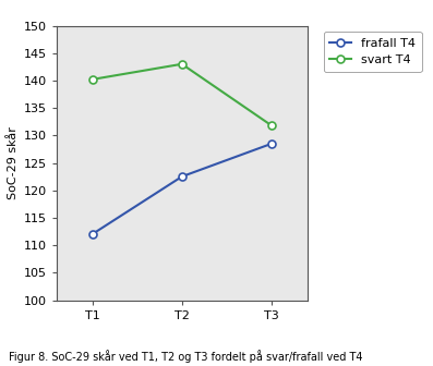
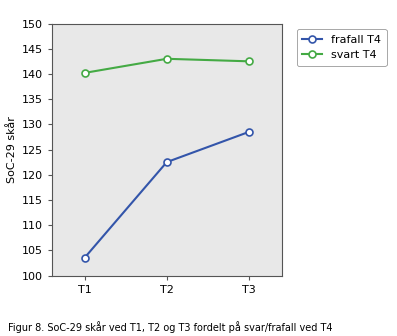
frafall T4/T1: 112.0 -> 103.5
svart T4/T3: 131.8 -> 142.5
